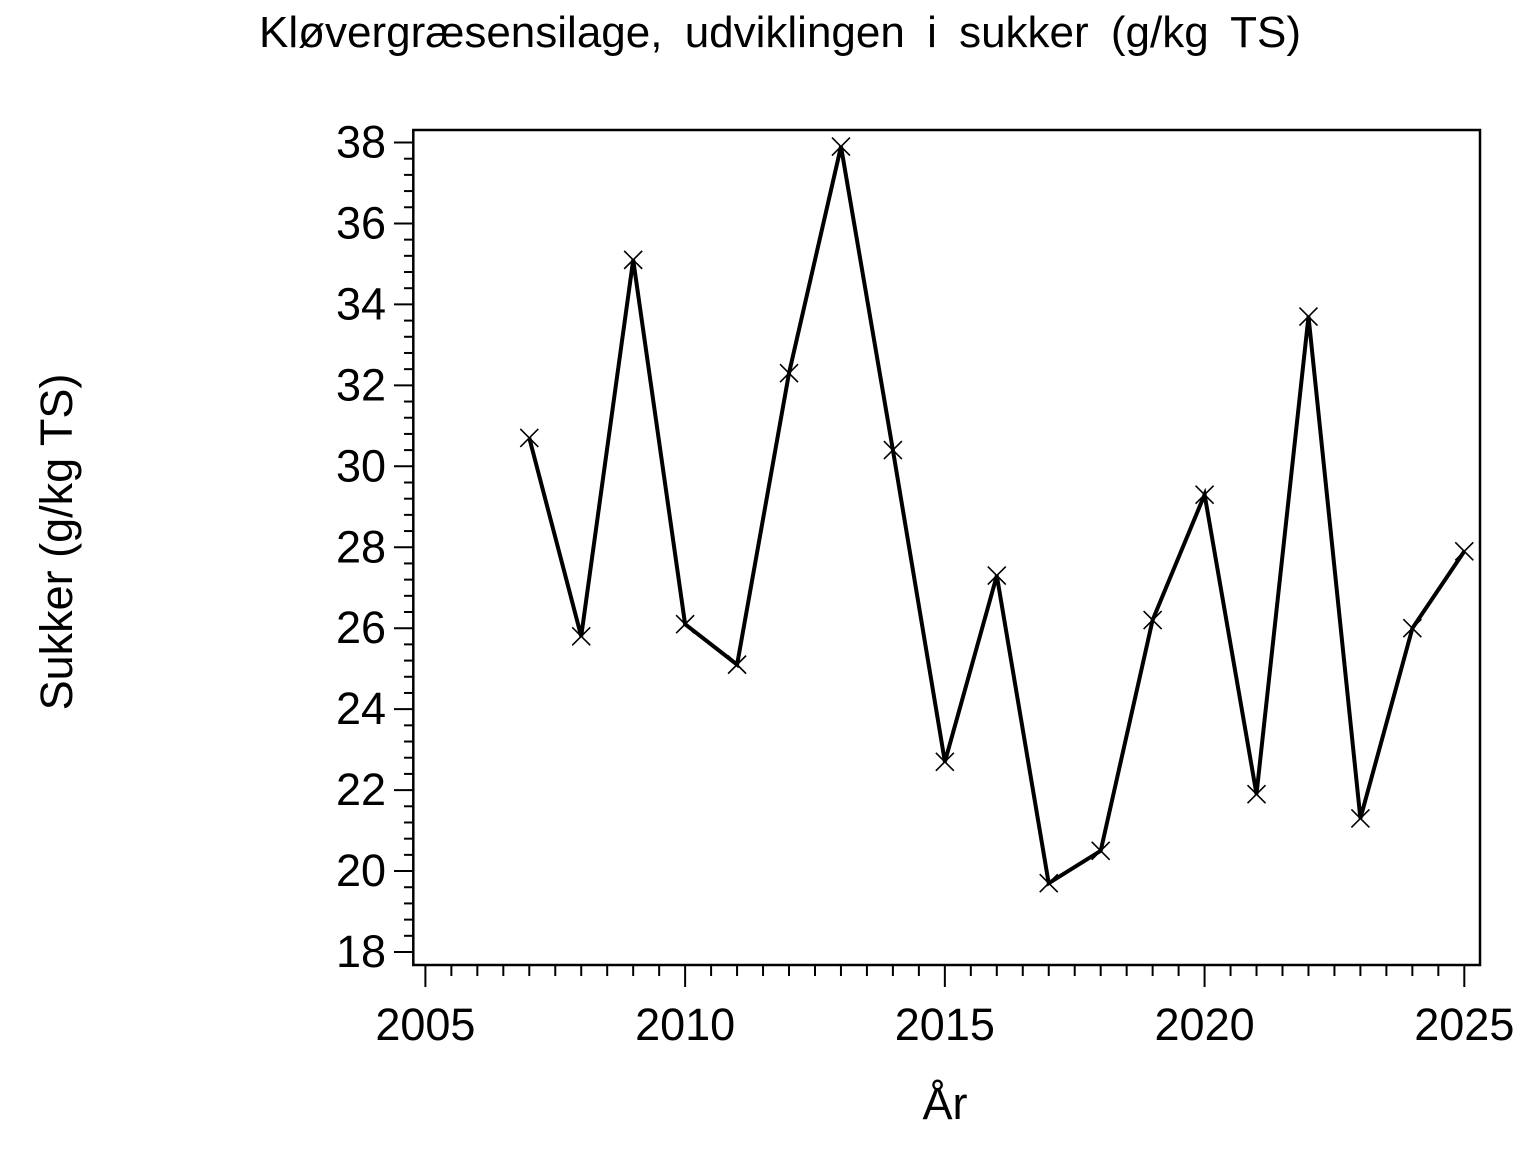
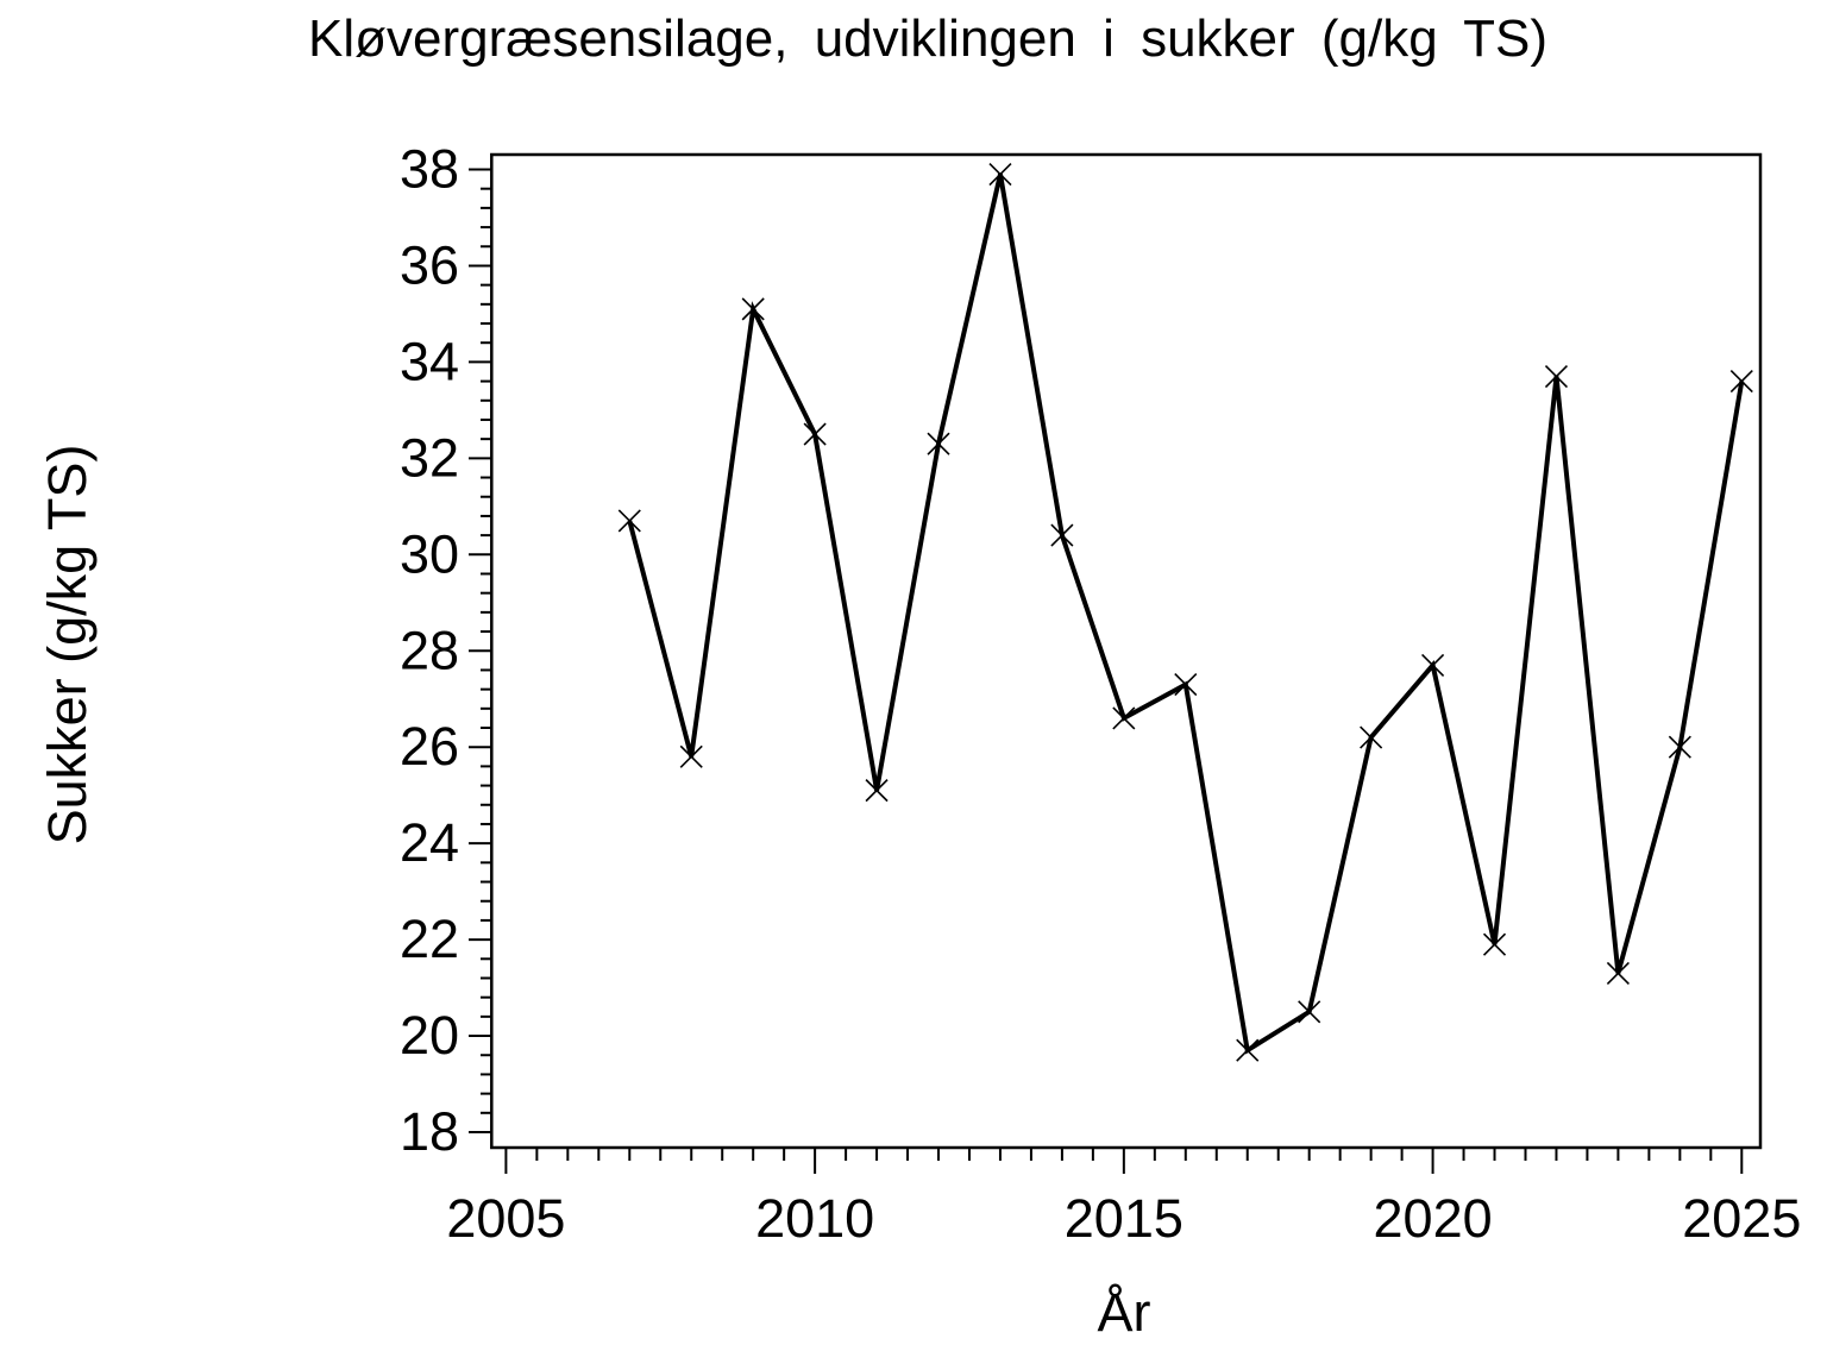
2010: 26.1 -> 32.5
2015: 22.7 -> 26.6
2020: 29.3 -> 27.7
2025: 27.9 -> 33.6
